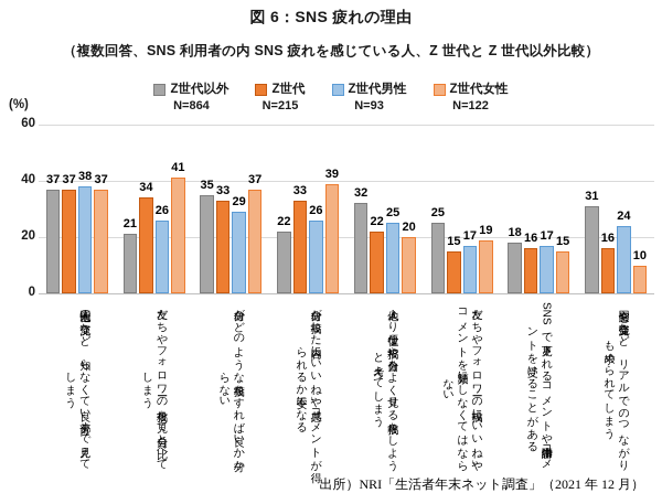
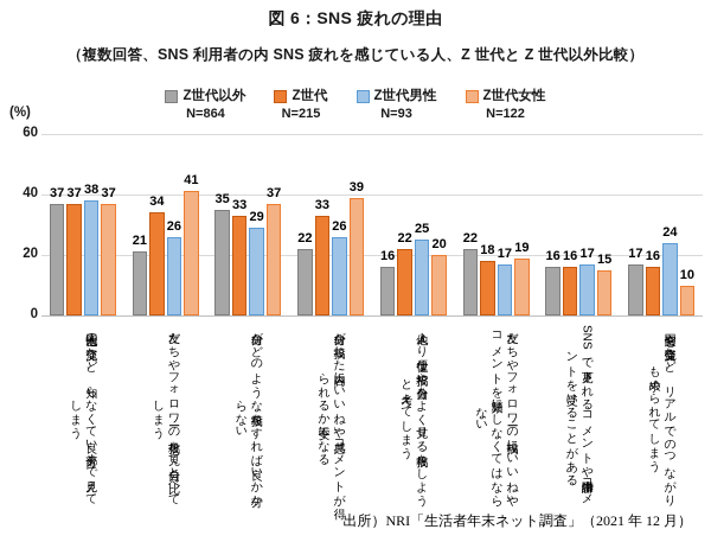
Z世代以外/他人より優位な投稿や自分をよく見せる投稿をしようと考えてしまう: 32 -> 16
Z世代以外/友だちやフォロワーの投稿に「いいね」やコメントを頻繁にしなくてはならない: 25 -> 22
Z世代/友だちやフォロワーの投稿に「いいね」やコメントを頻繁にしなくてはならない: 15 -> 18
Z世代以外/SNSで見下されるコメントや誹謗中傷コメントを受けることがある: 18 -> 16
Z世代以外/同窓会や交流会など、リアルでのつながりも求められてしまう: 31 -> 17
